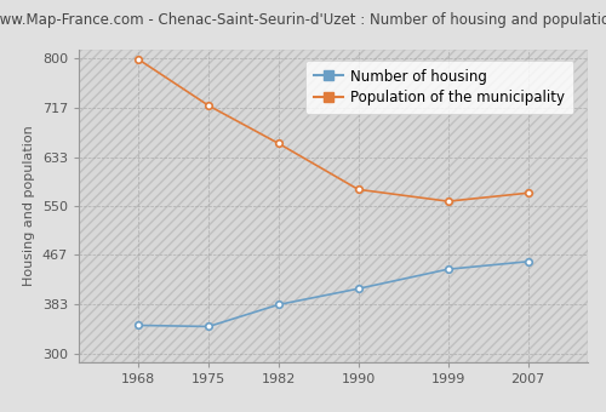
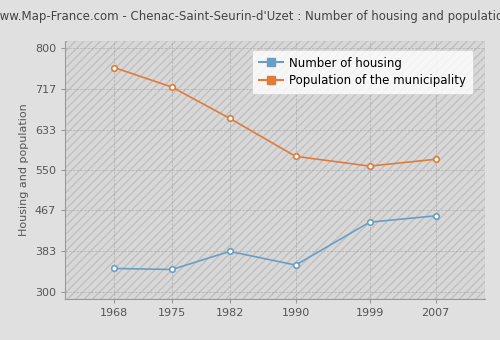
Population of the municipality/1968: 798 -> 760
Number of housing/1990: 410 -> 355
